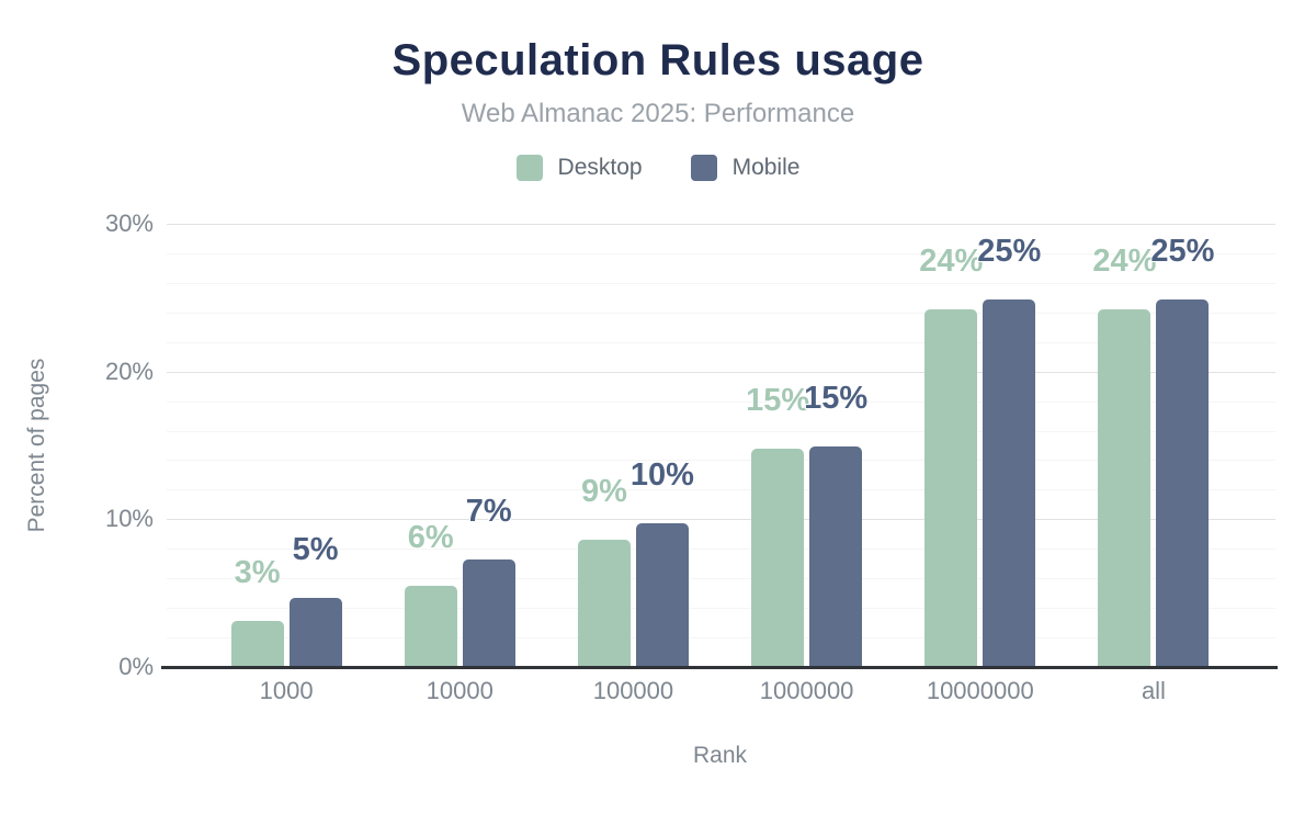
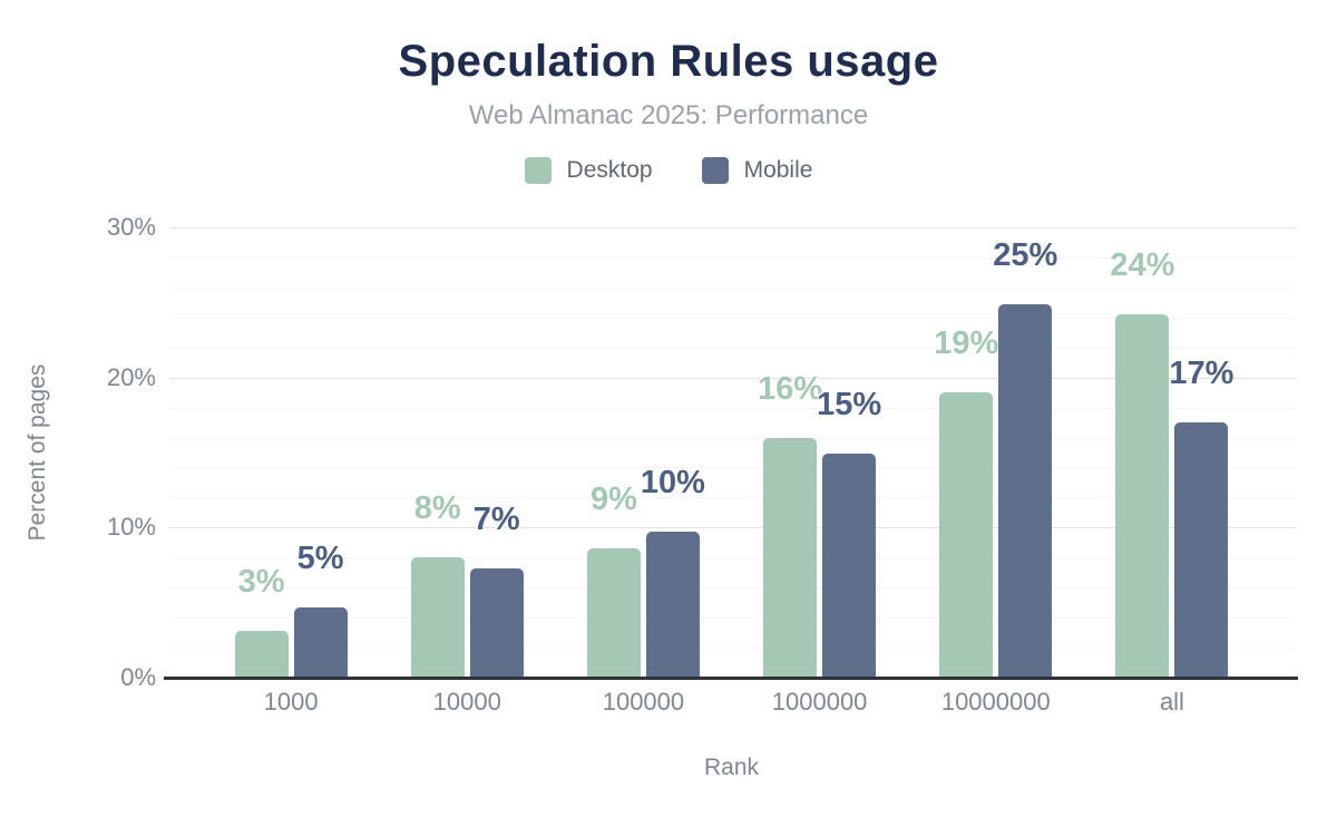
Desktop/10000: 6% -> 8%
Desktop/1000000: 15% -> 16%
Desktop/10000000: 24% -> 19%
Mobile/all: 25% -> 17%
